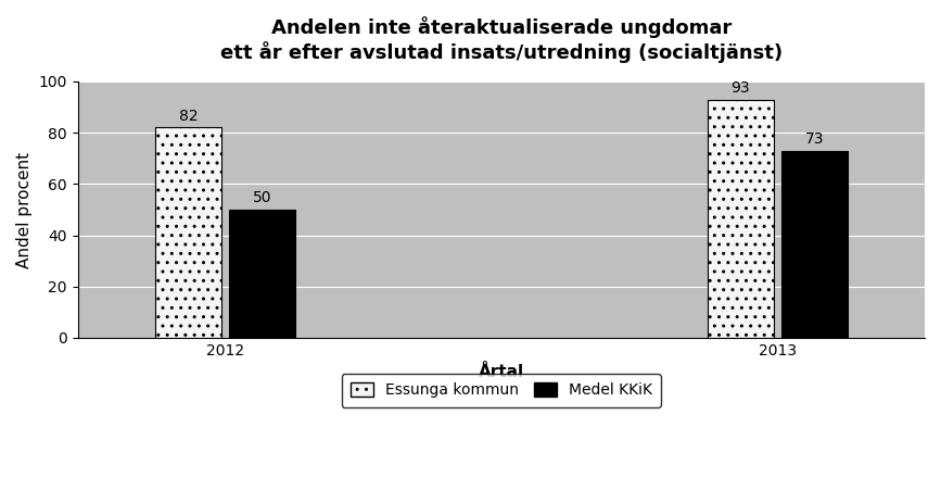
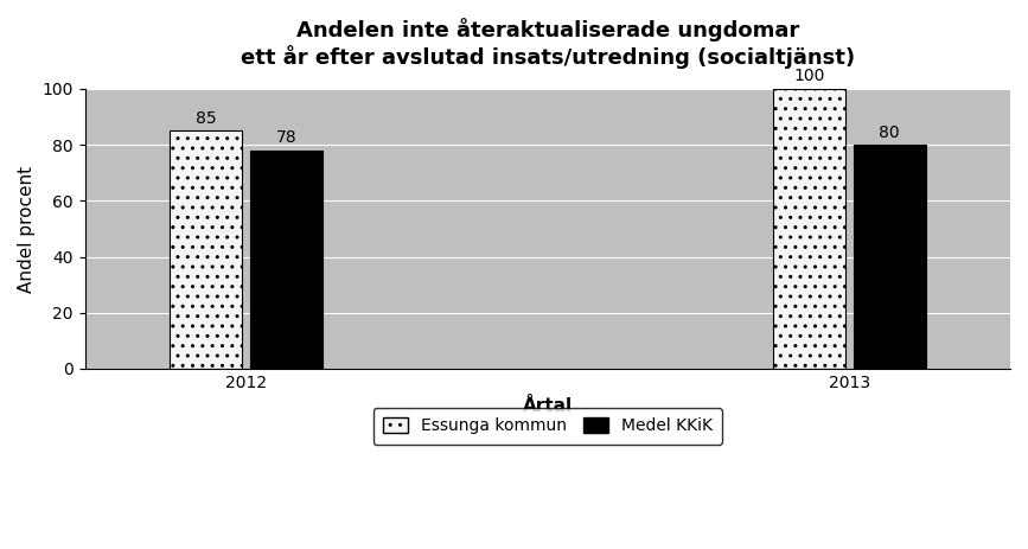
Essunga kommun/2012: 82 -> 85
Medel KKiK/2012: 50 -> 78
Essunga kommun/2013: 93 -> 100
Medel KKiK/2013: 73 -> 80
